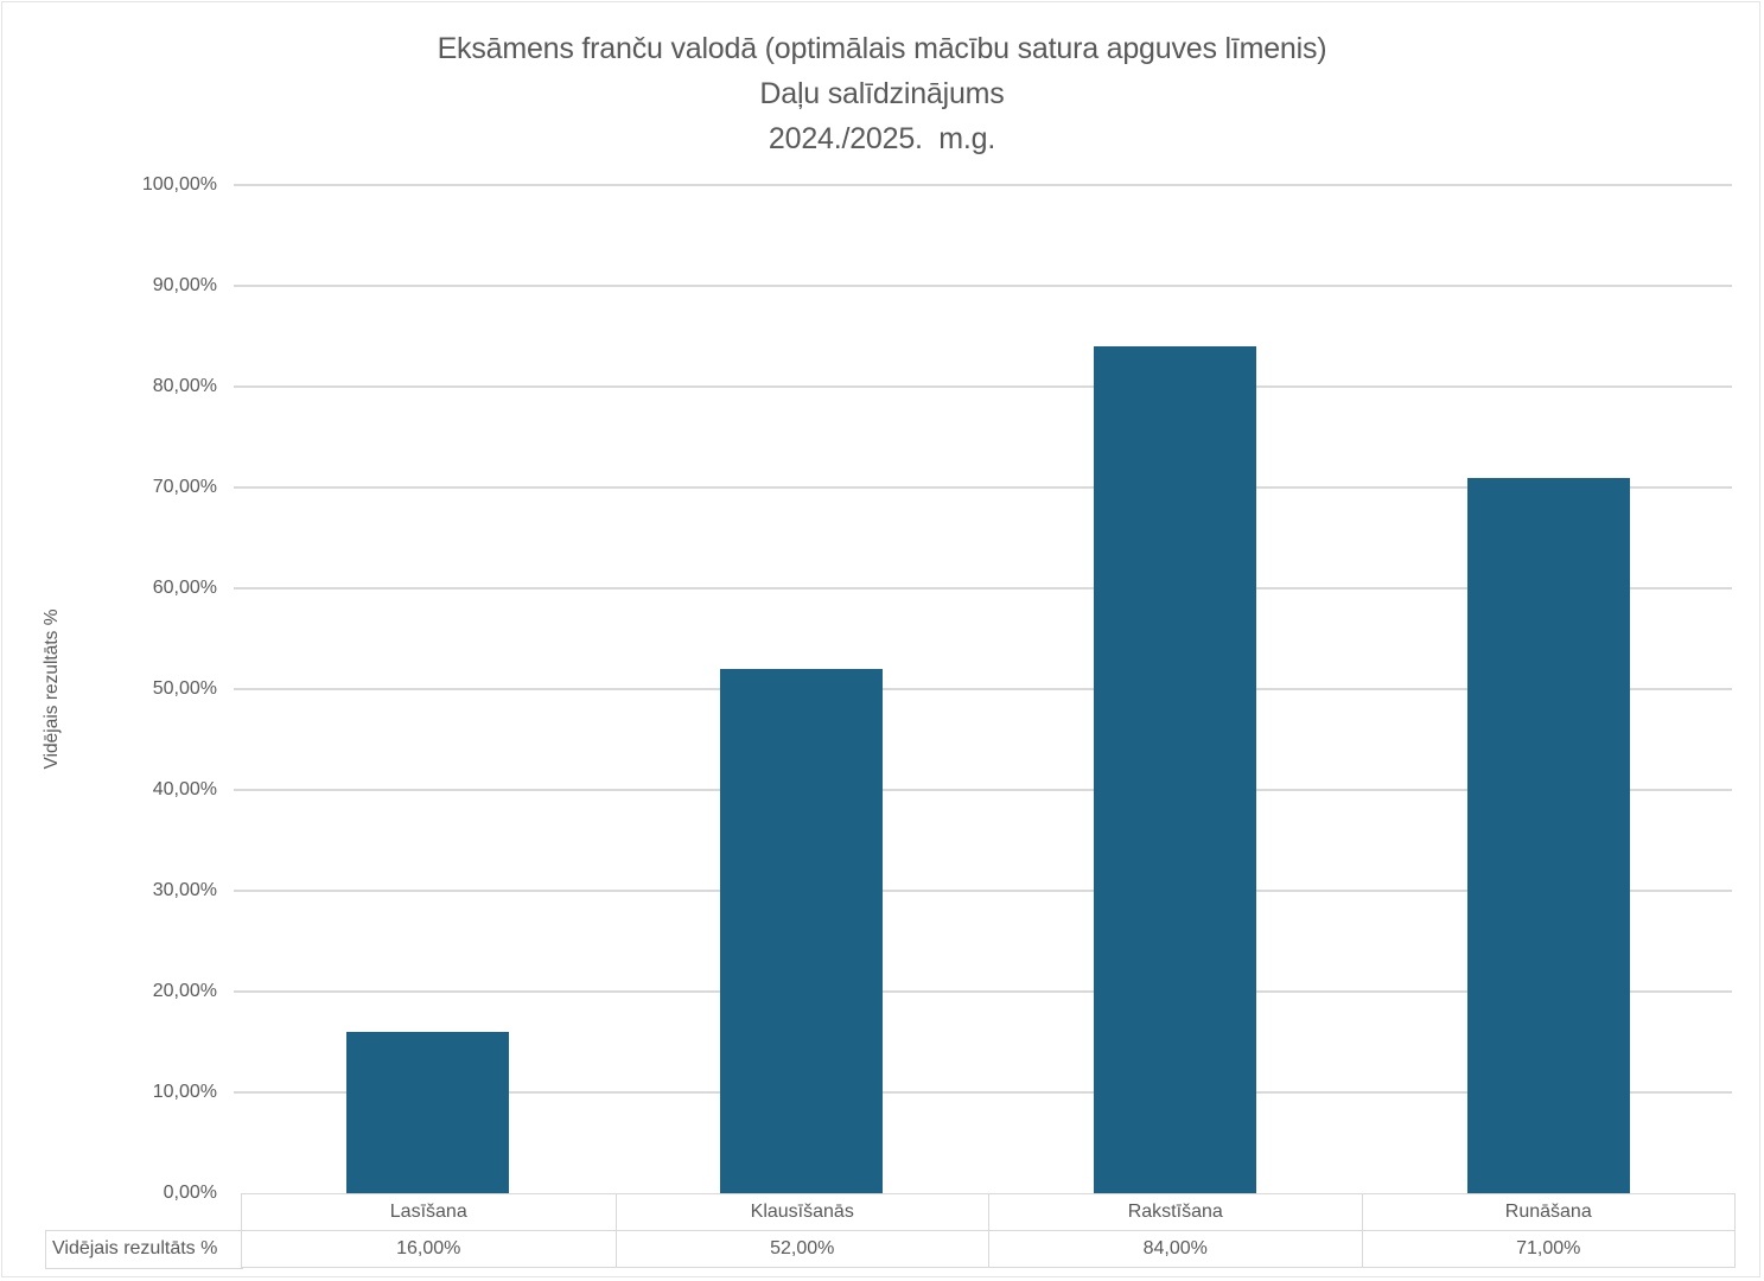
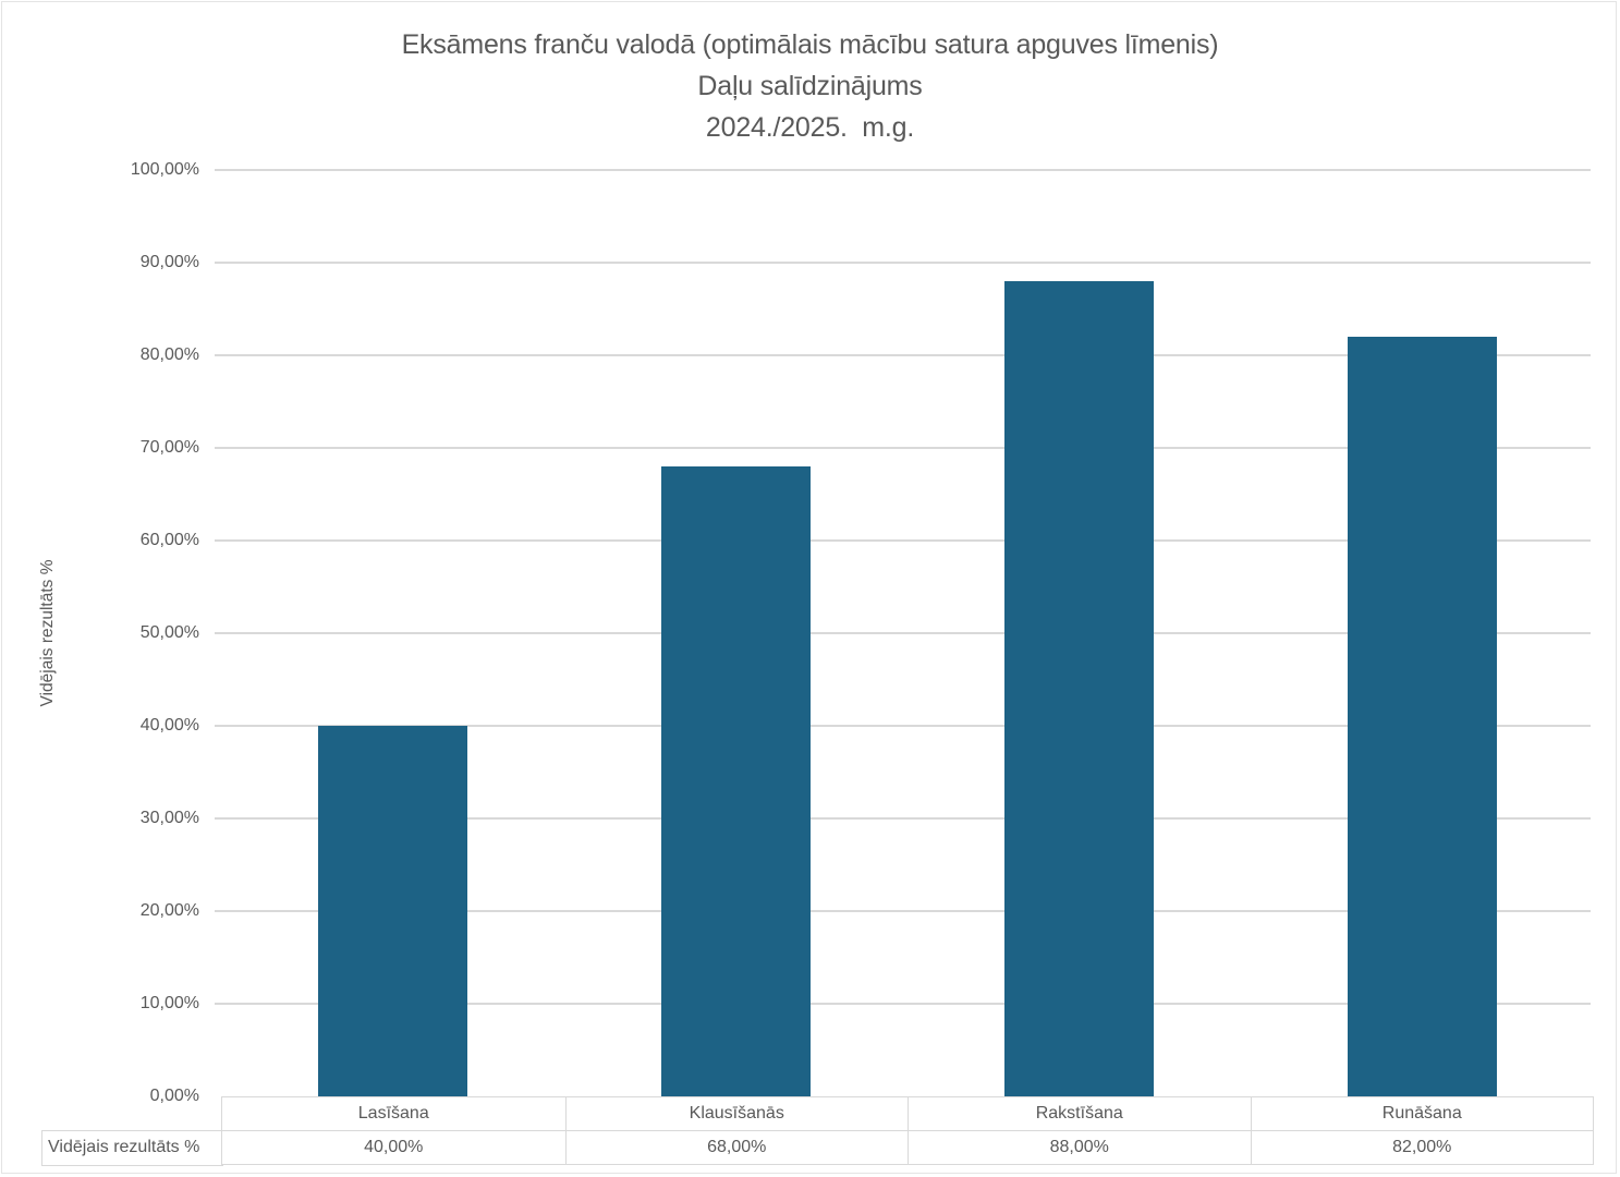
Lasīšana: 16,00% -> 40,00%
Klausīšanās: 52,00% -> 68,00%
Rakstīšana: 84,00% -> 88,00%
Runāšana: 71,00% -> 82,00%
